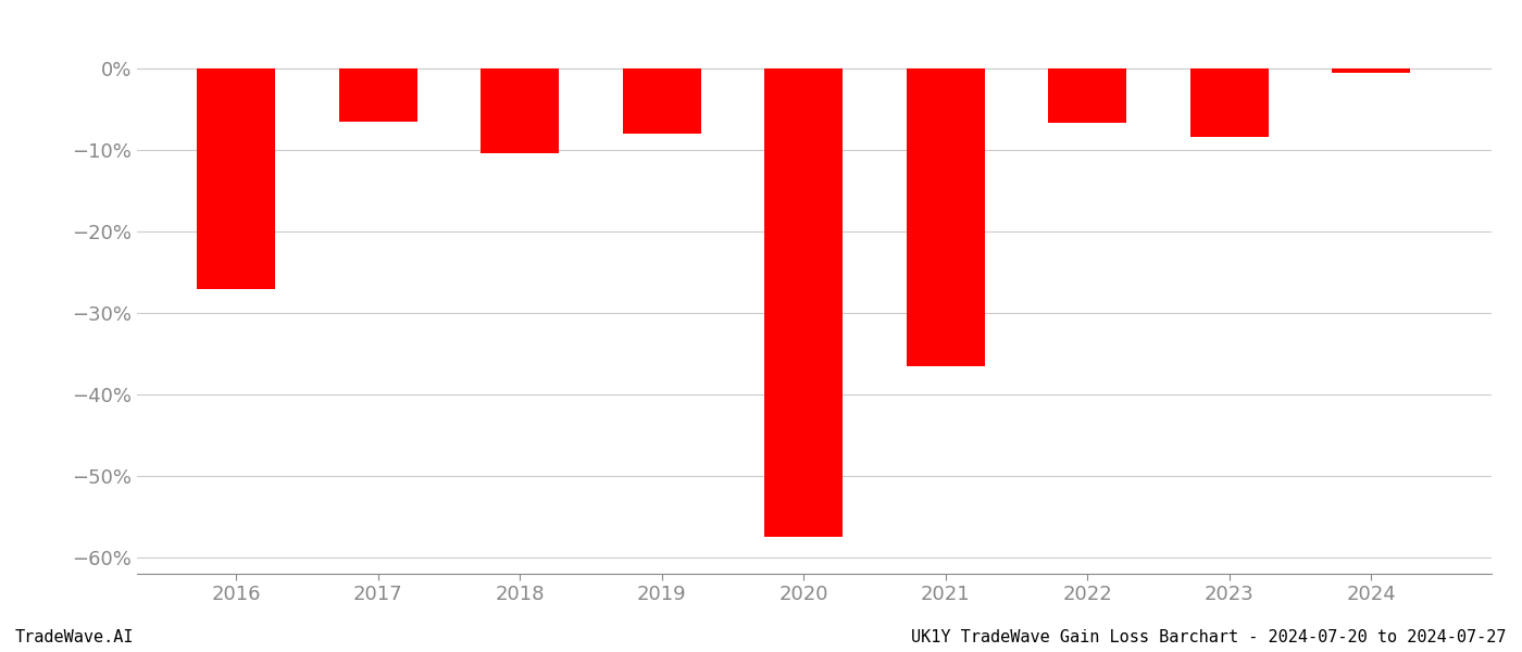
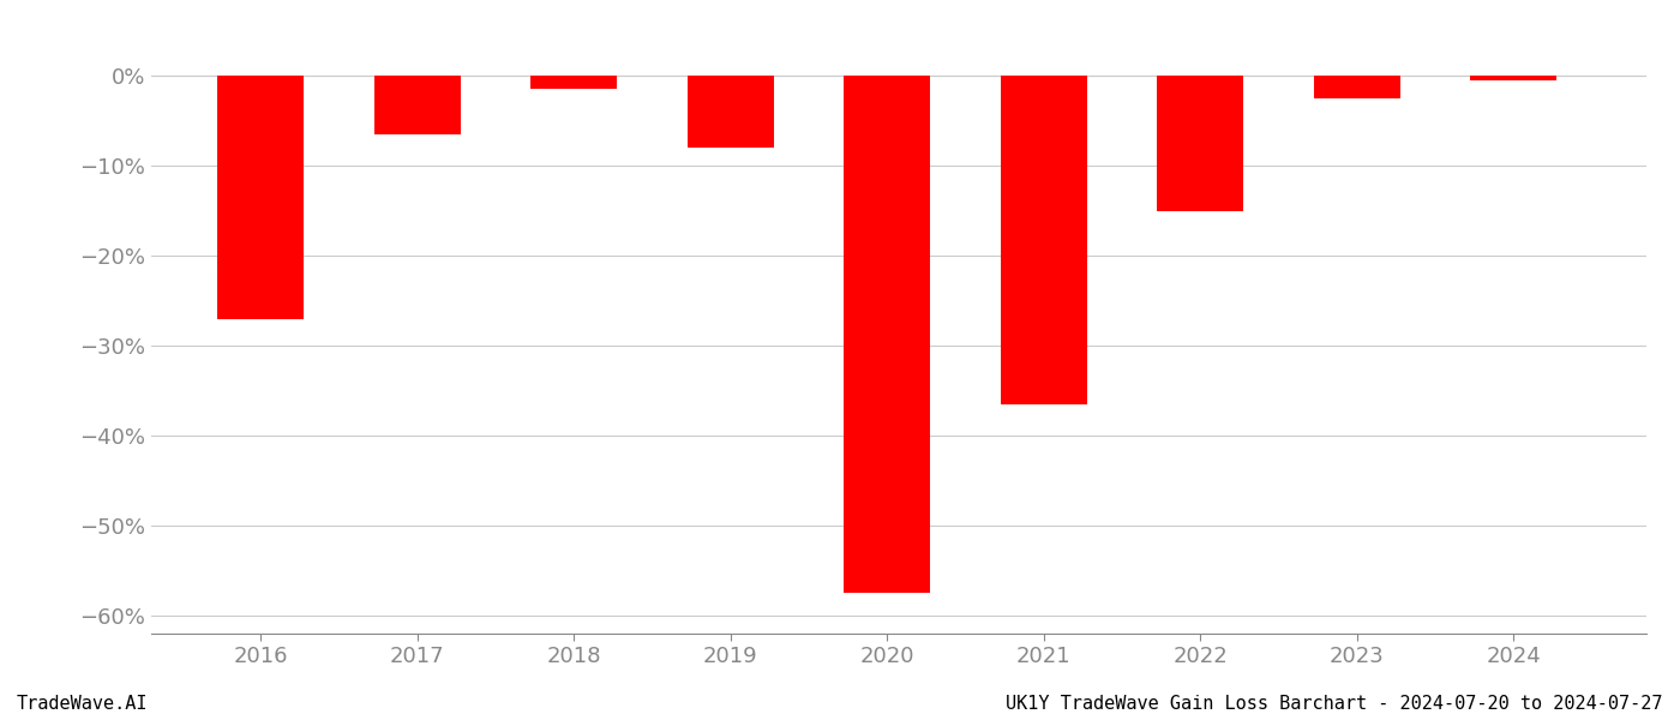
2018: -10.4% -> -1.5%
2022: -6.6% -> -15.0%
2023: -8.4% -> -2.5%
